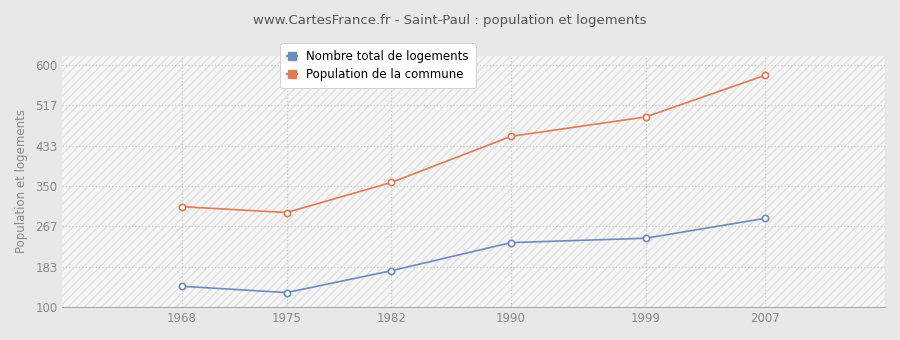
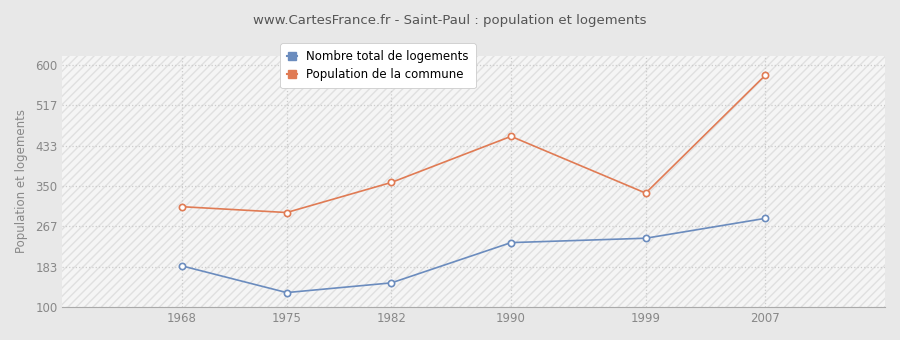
Nombre total de logements/1968: 143 -> 185
Nombre total de logements/1982: 175 -> 150
Population de la commune/1999: 492 -> 335
